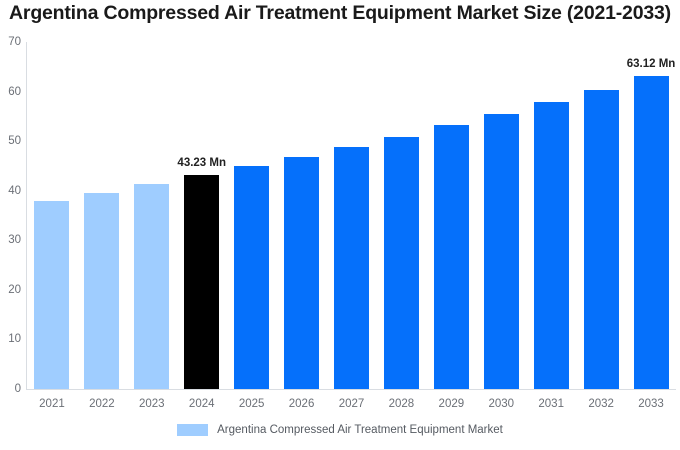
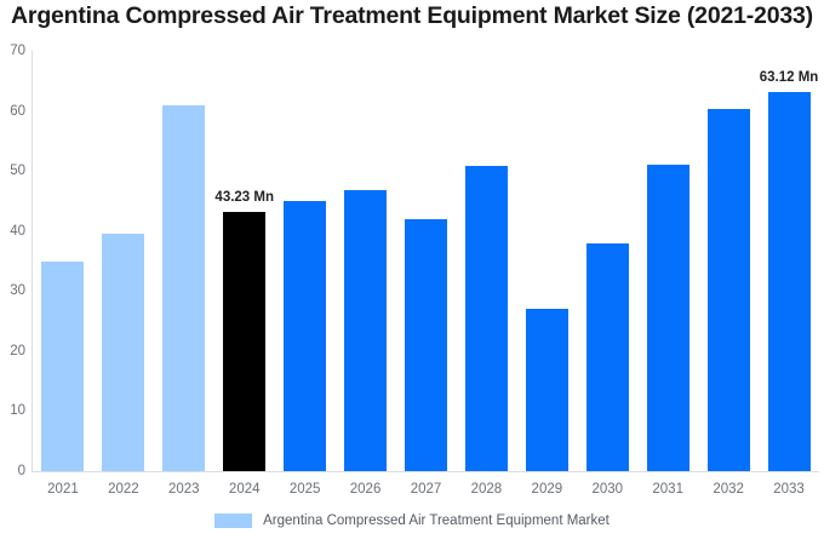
2021: 38 -> 35
2023: 41 -> 61
2027: 49 -> 42
2029: 53 -> 27
2030: 55 -> 38
2031: 58 -> 51
